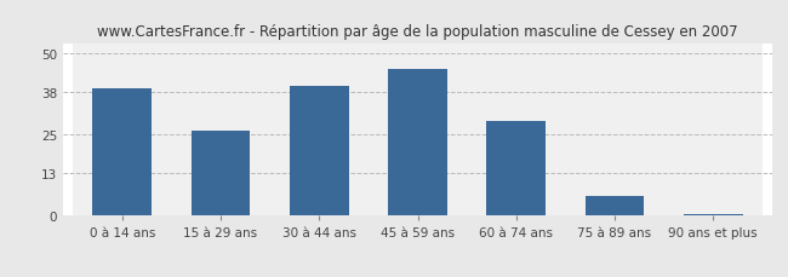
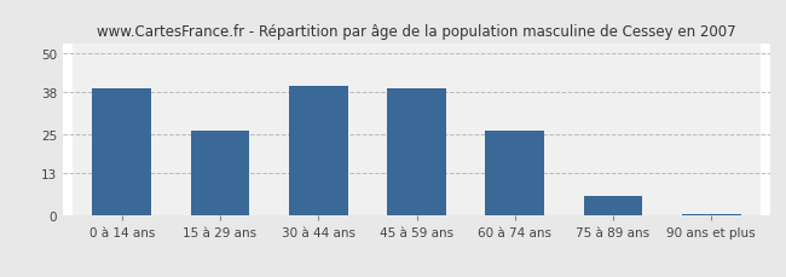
45 à 59 ans: 45.0 -> 39.0
60 à 74 ans: 29.0 -> 26.0
